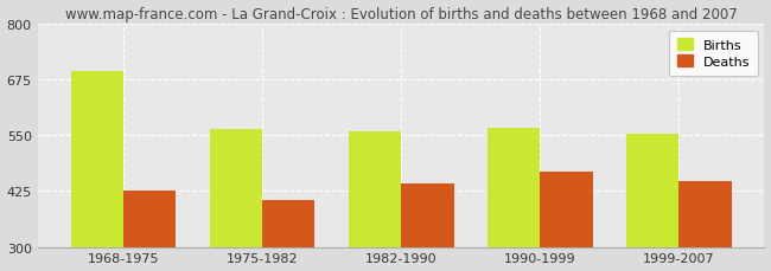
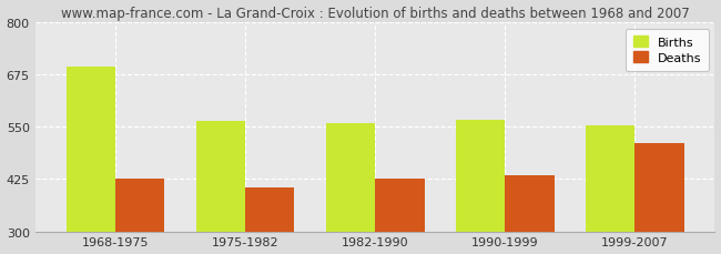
Deaths/1982-1990: 443 -> 425
Deaths/1990-1999: 468 -> 435
Deaths/1999-2007: 447 -> 510
